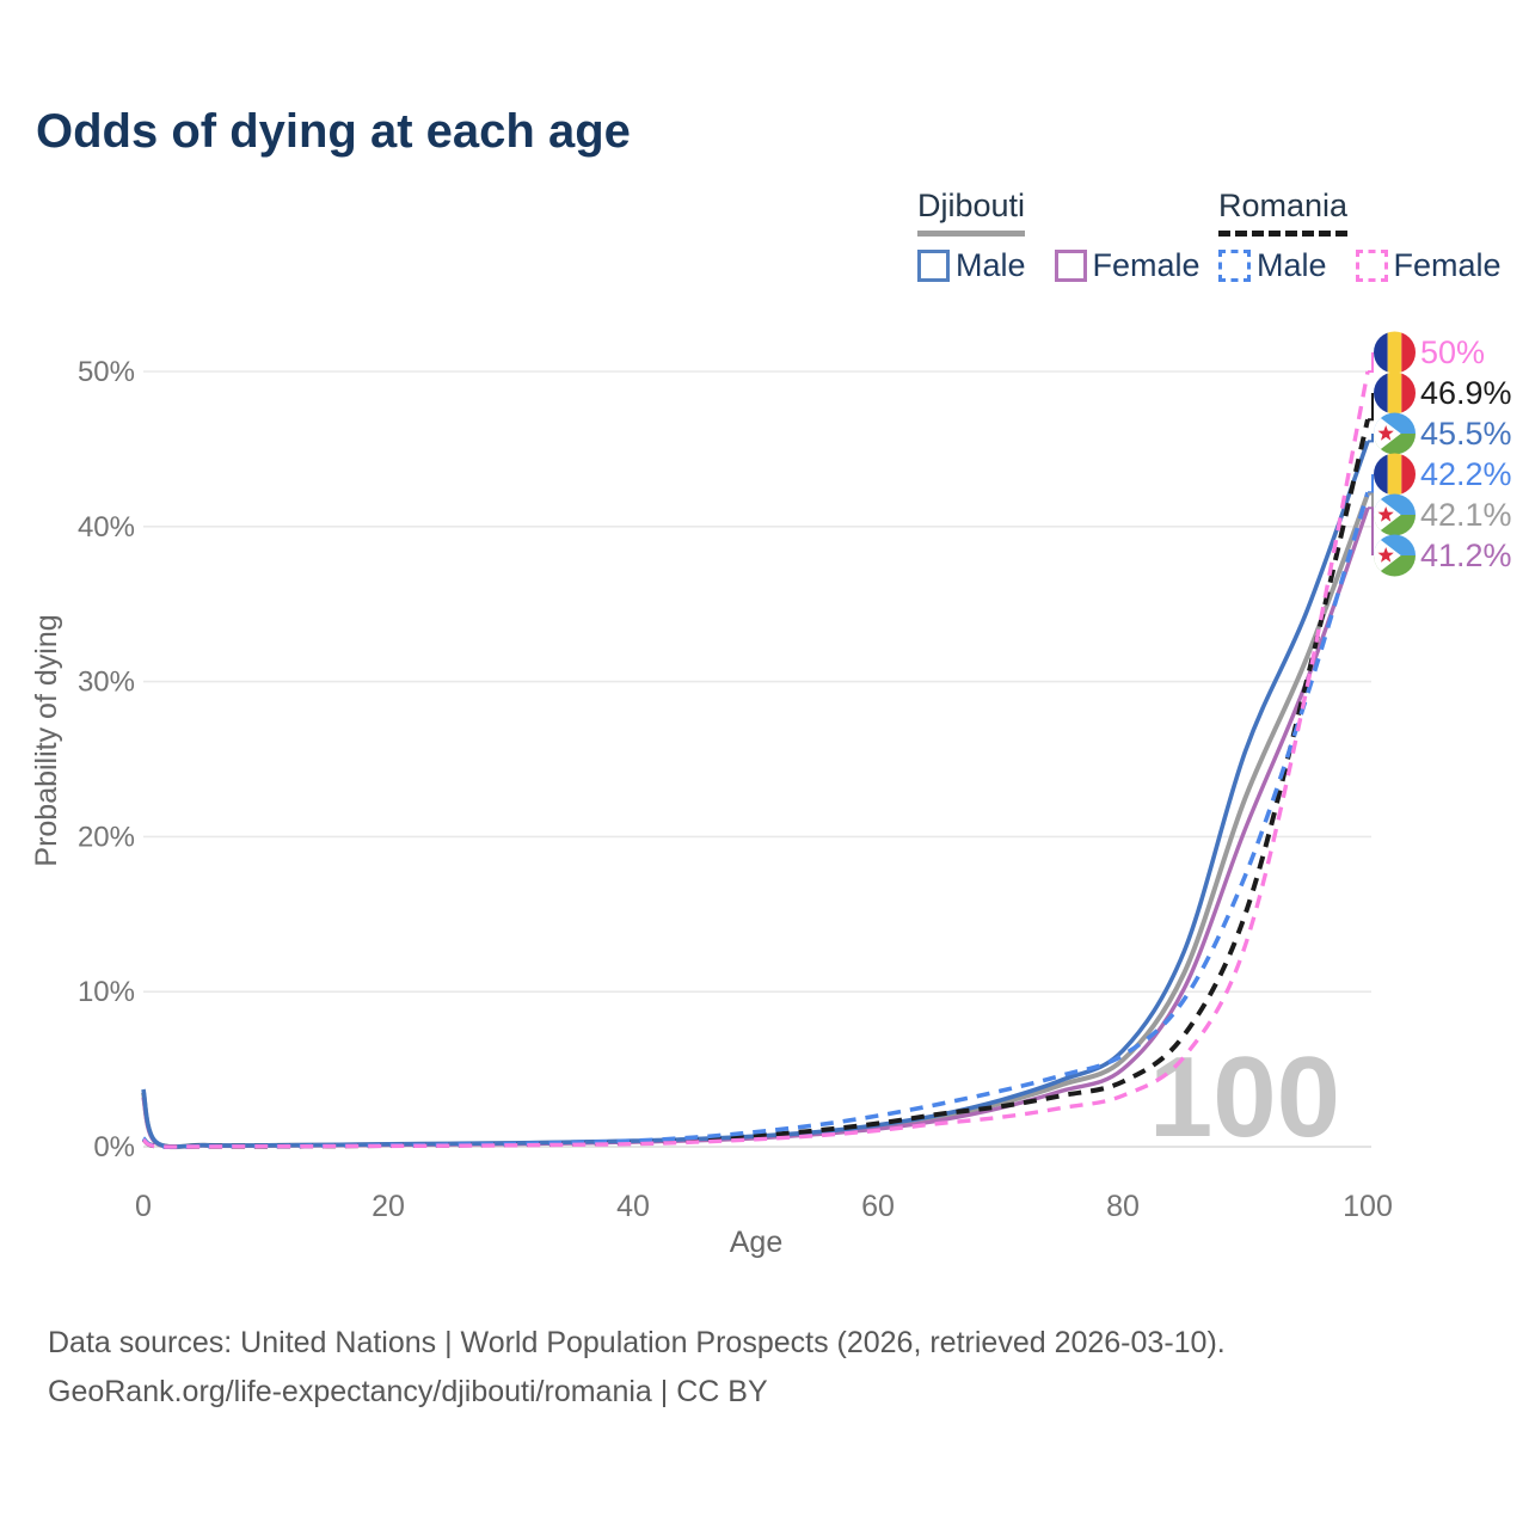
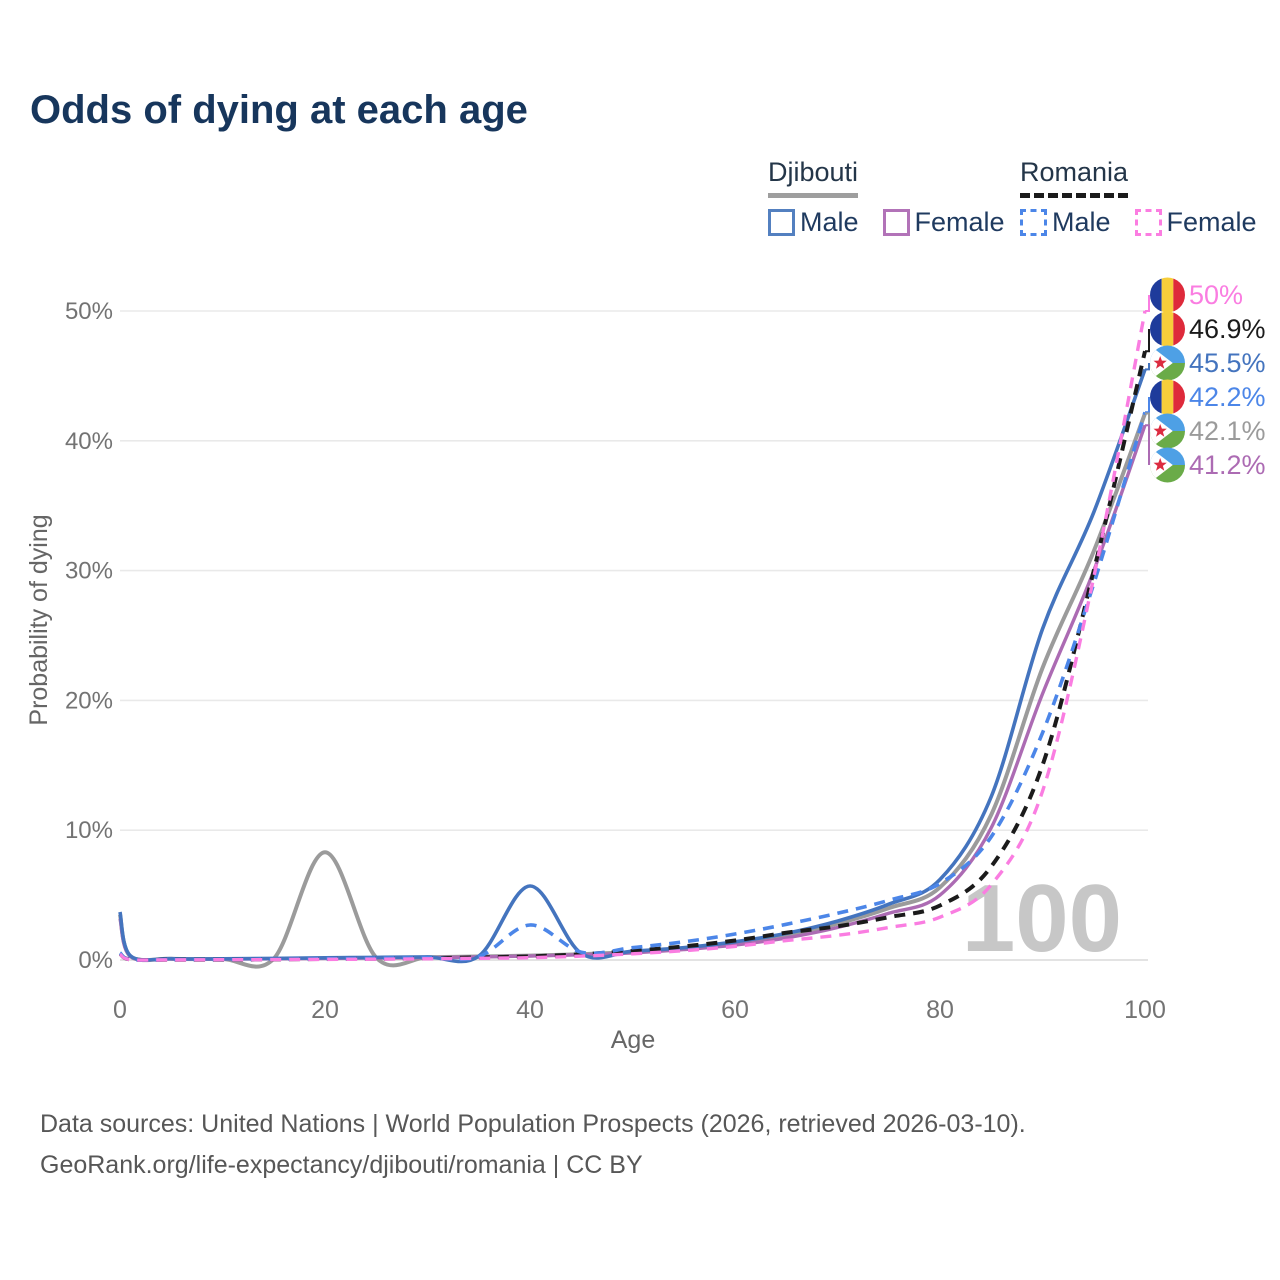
Djibouti/20: 0.1% -> 8.3%
Djibouti Male/40: 0.4% -> 5.7%
Romania Male/40: 0.4% -> 2.7%
